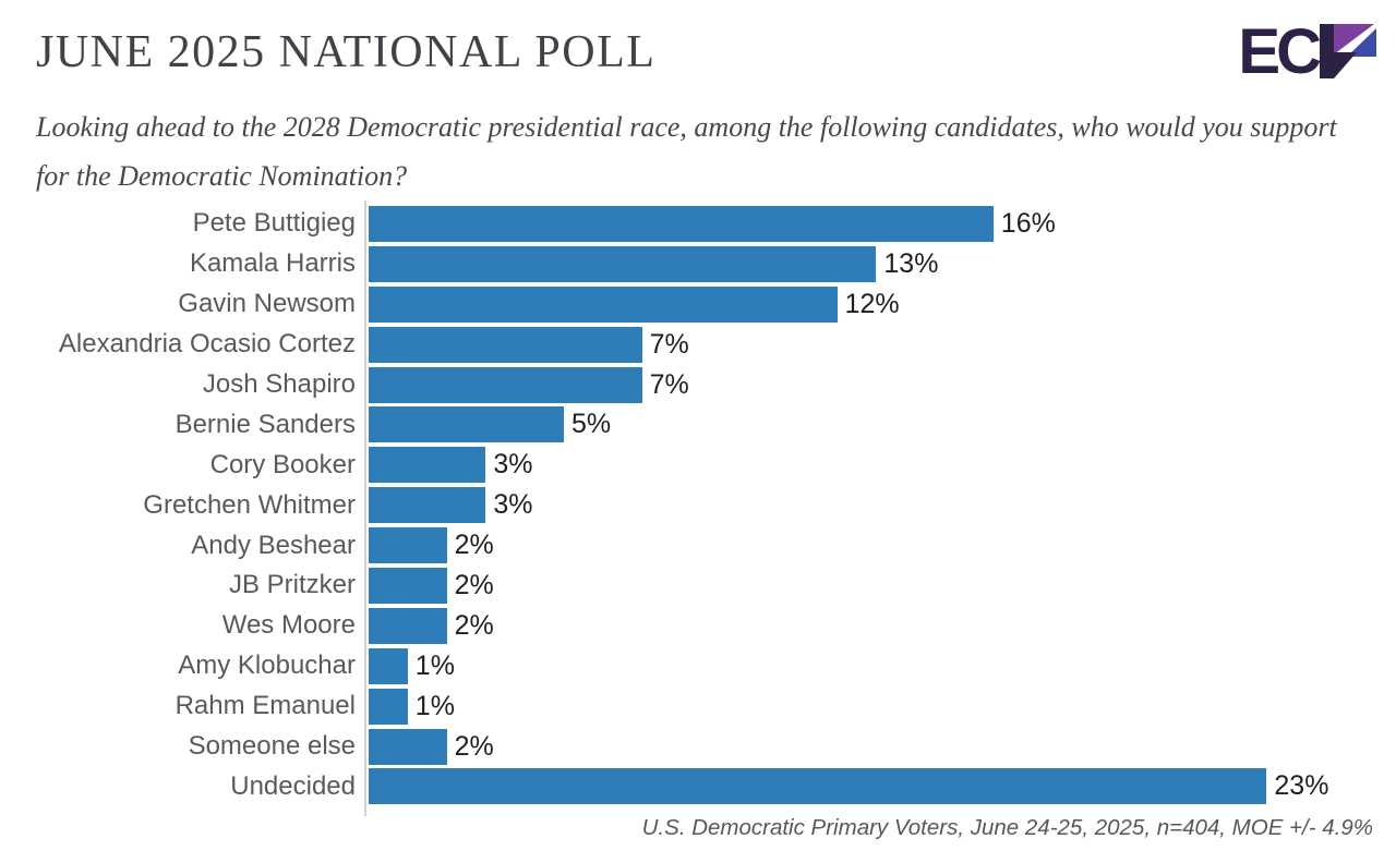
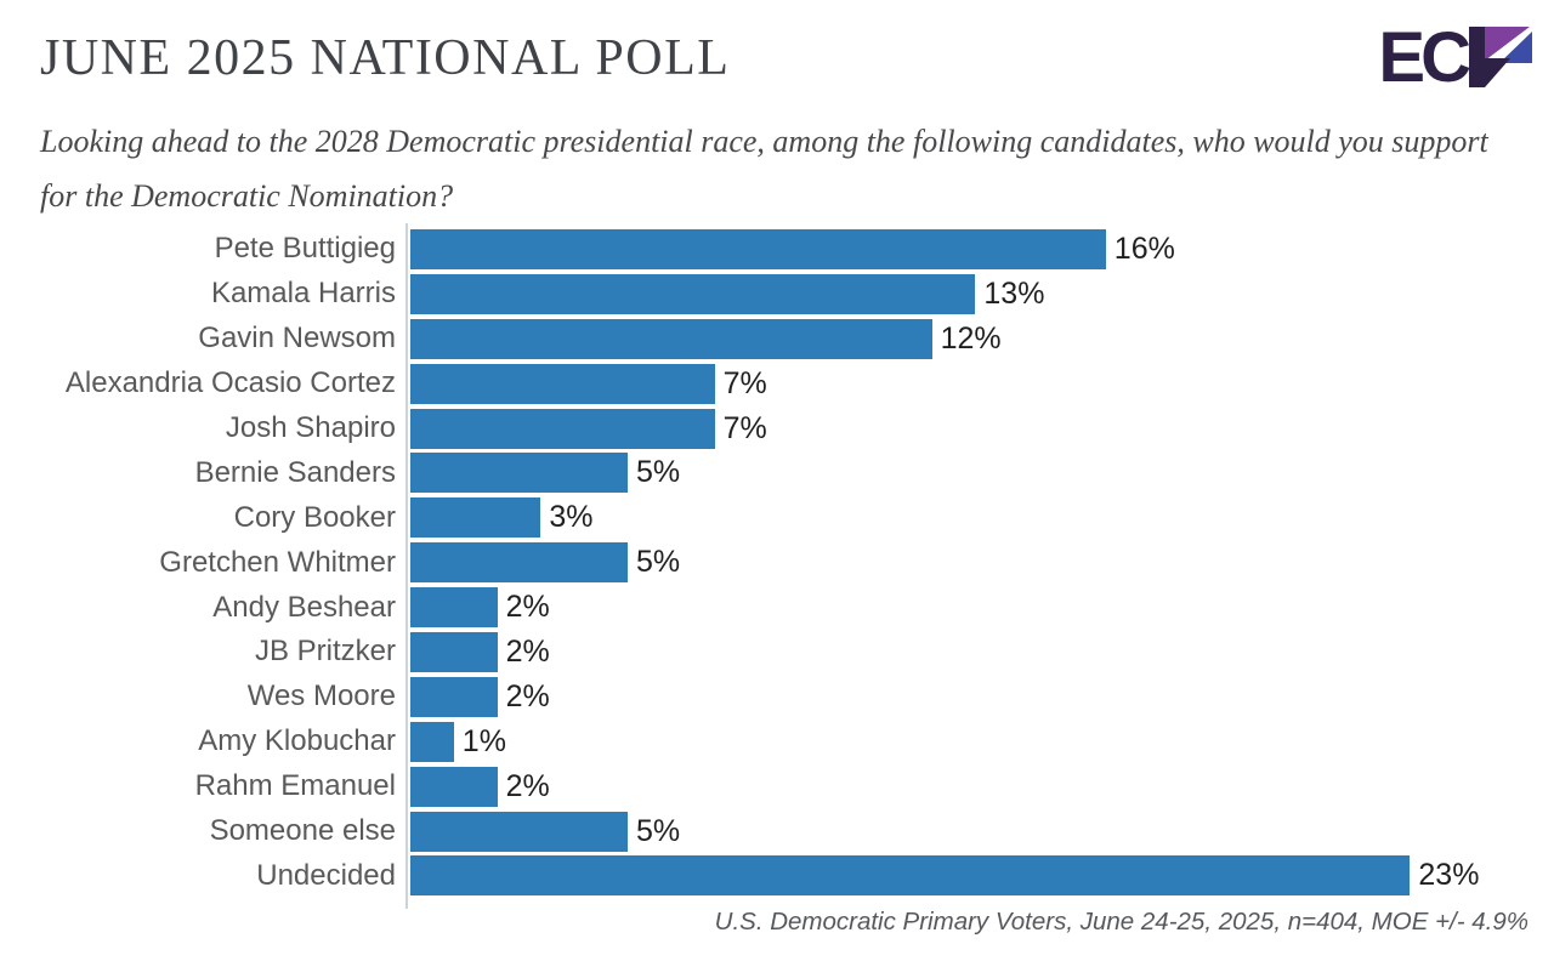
Gretchen Whitmer: 3% -> 5%
Rahm Emanuel: 1% -> 2%
Someone else: 2% -> 5%
